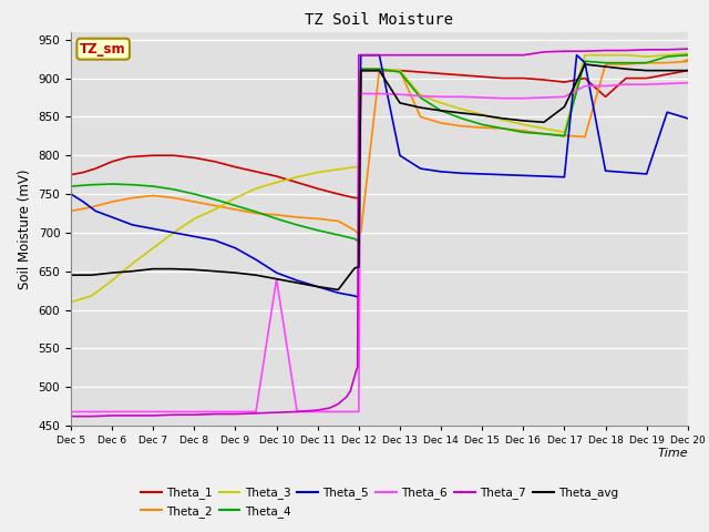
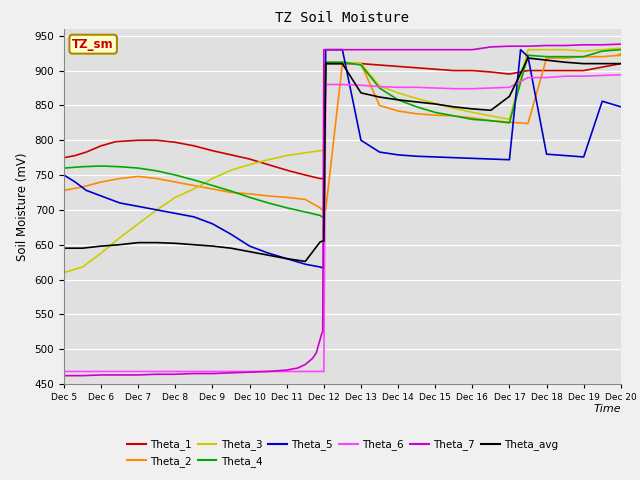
Theta_6/Dec 10: 640 -> 468
Theta_1/Dec 18: 876 -> 900
